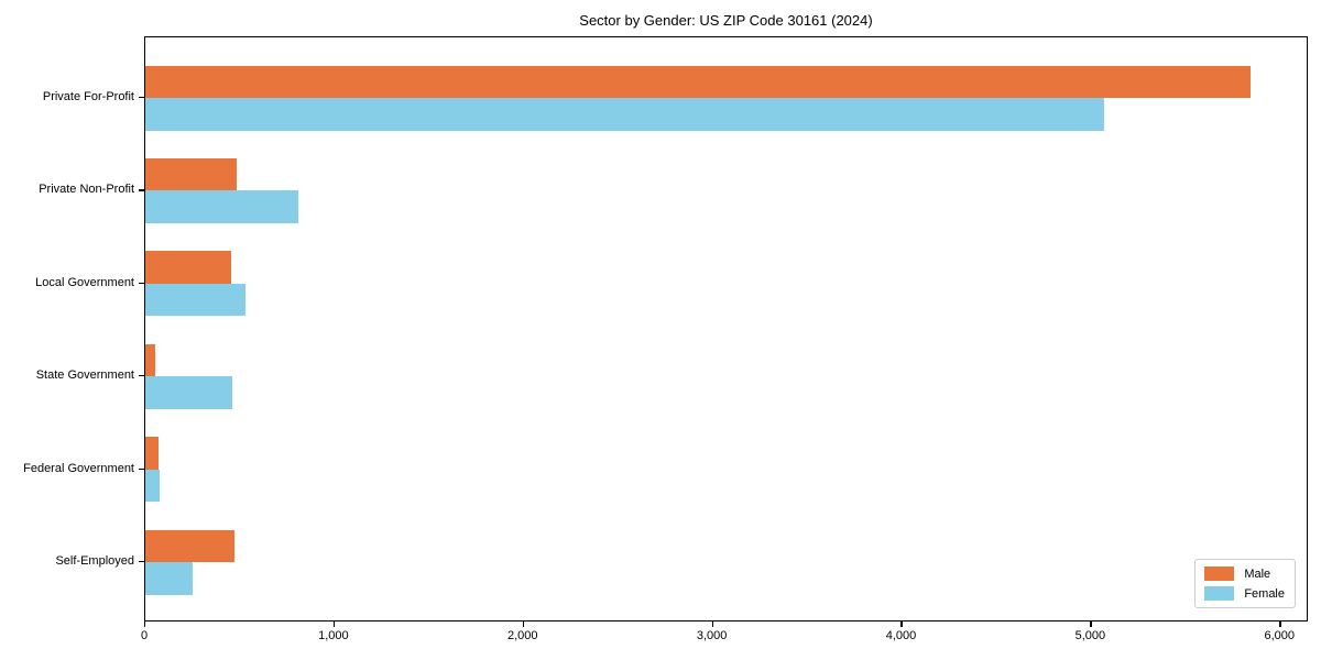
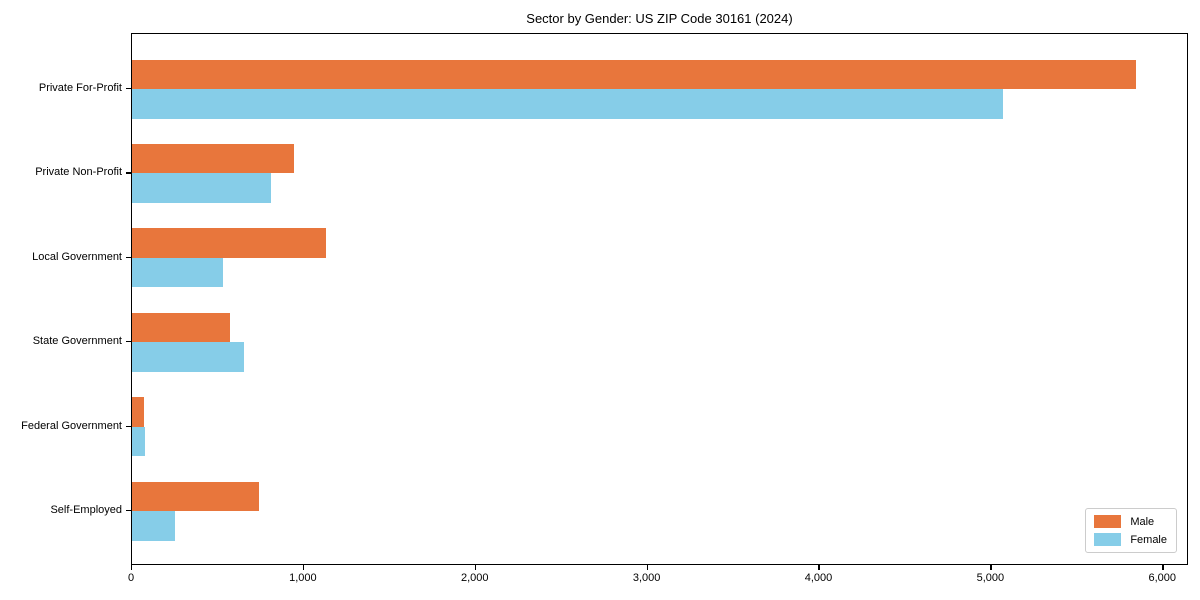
Male/Private Non-Profit: 480 -> 940
Male/Local Government: 460 -> 1130
Male/State Government: 50 -> 570
Female/State Government: 460 -> 650
Male/Self-Employed: 470 -> 740
